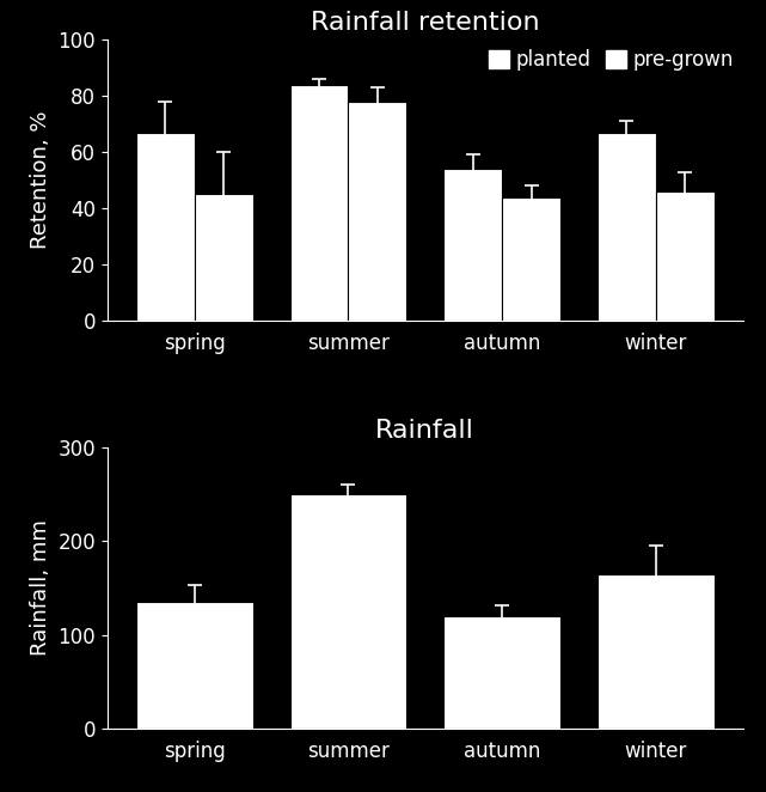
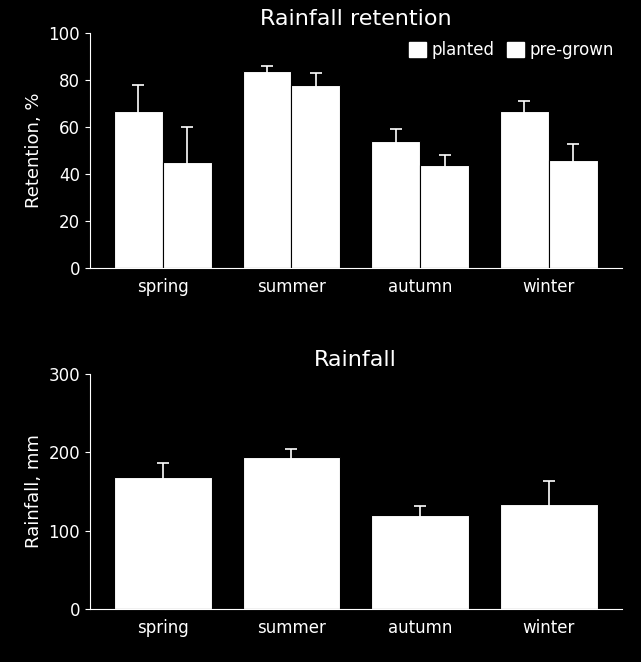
Rainfall/spring: 135 -> 168
Rainfall/summer: 250 -> 194
Rainfall/winter: 165 -> 134
